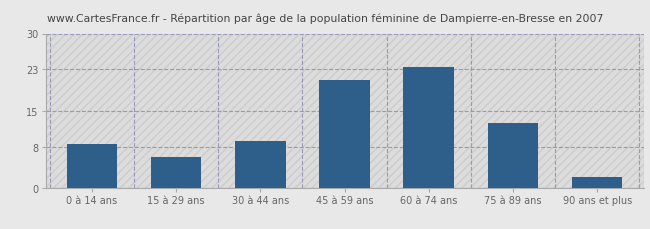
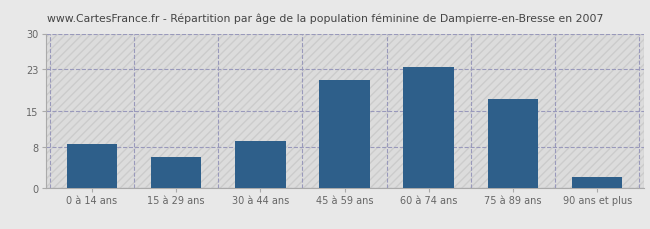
75 à 89 ans: 12.5 -> 17.2
